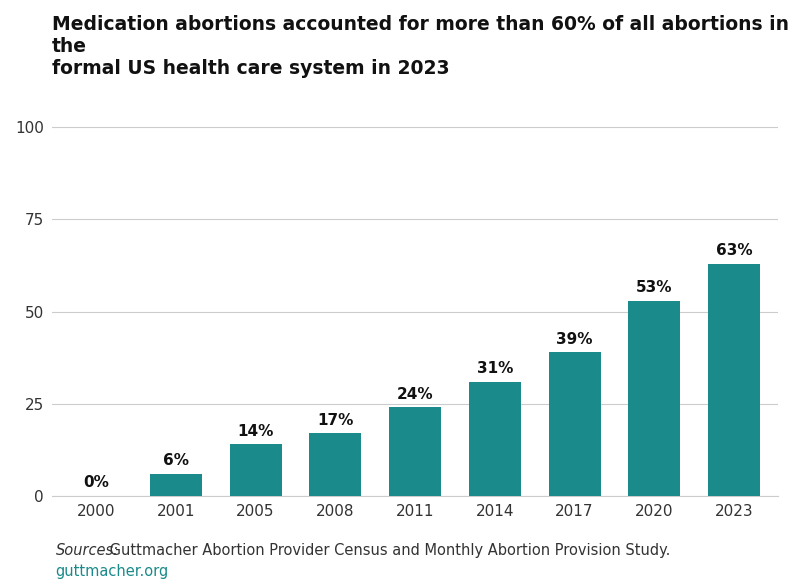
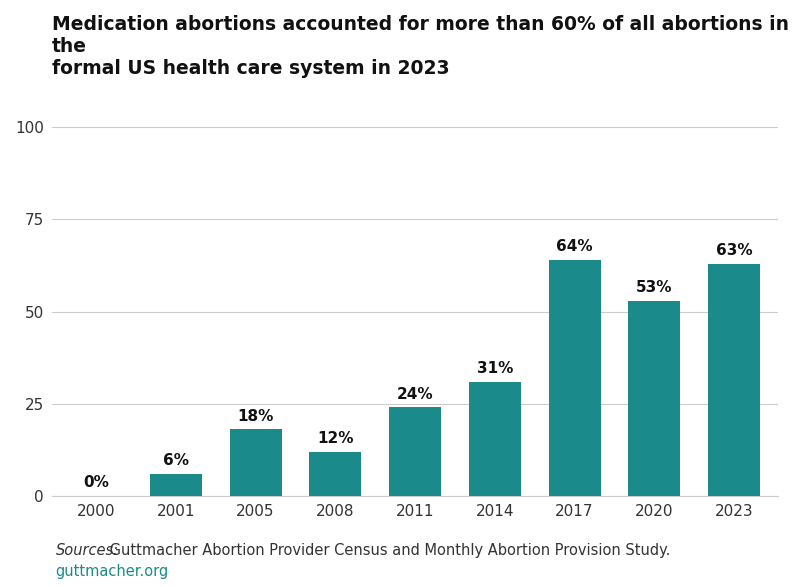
2005: 14% -> 18%
2008: 17% -> 12%
2017: 39% -> 64%
